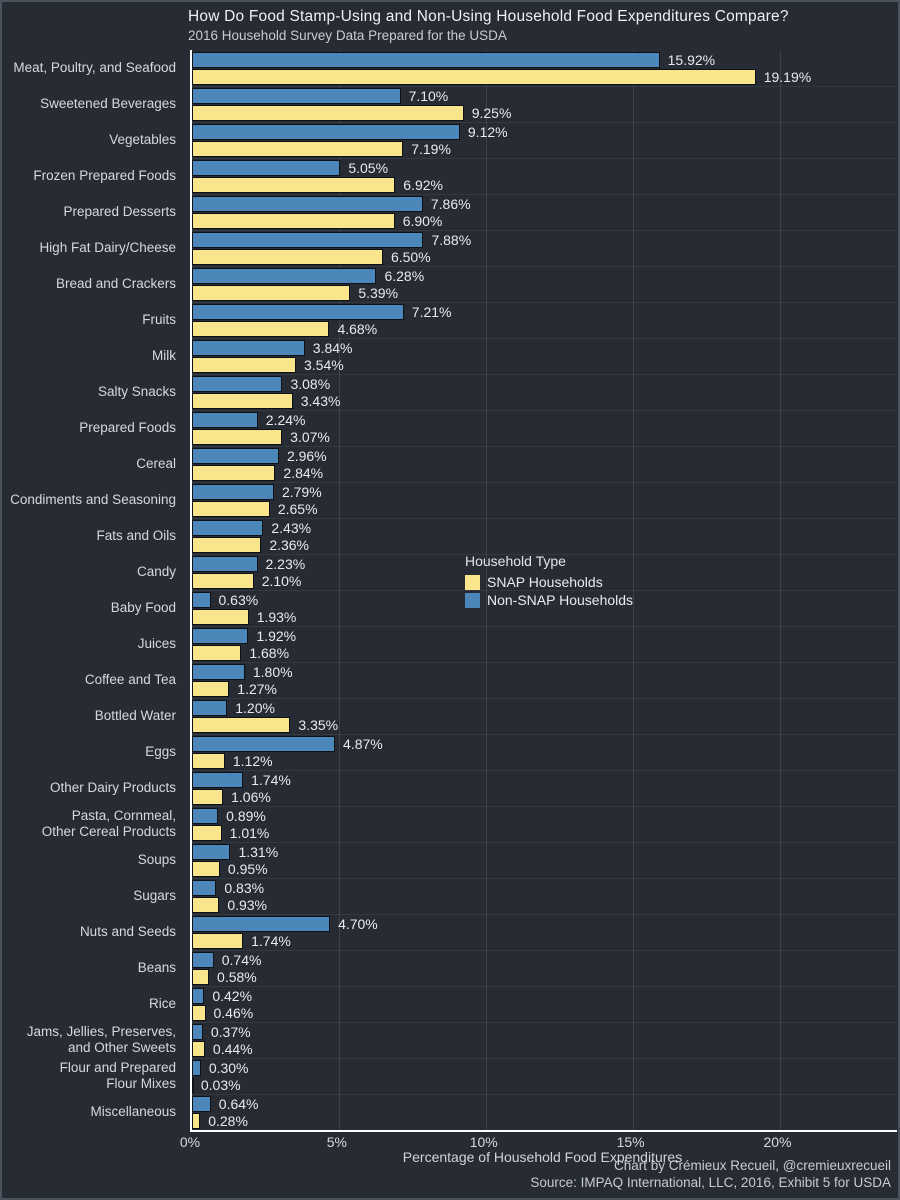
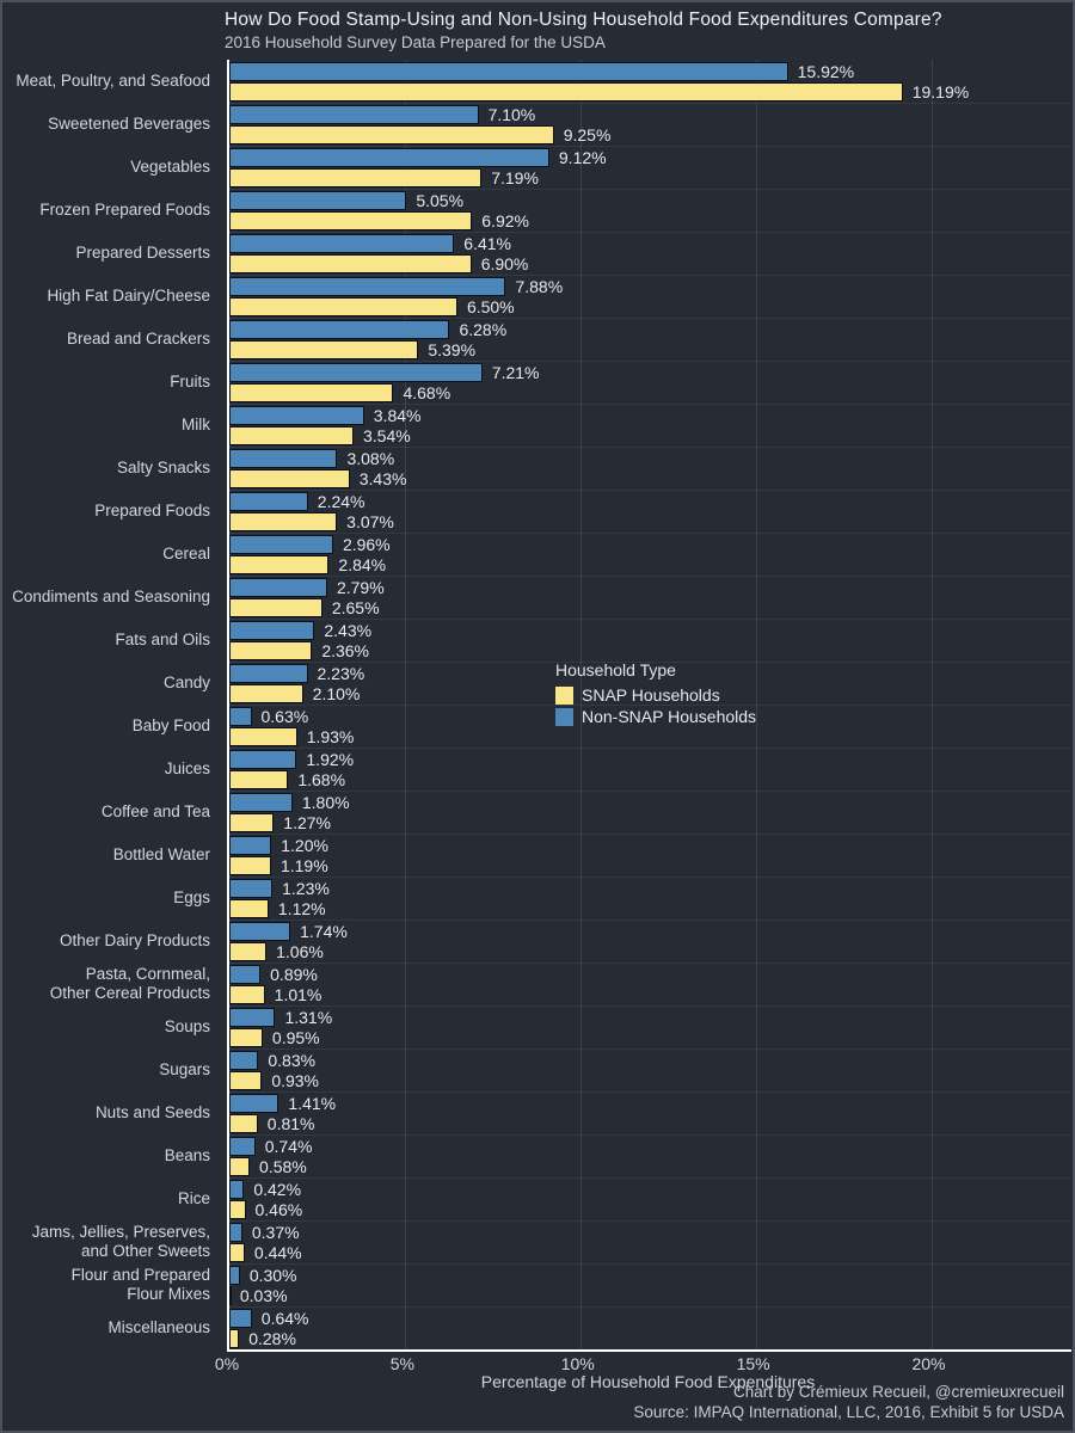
Non-SNAP Households/Prepared Desserts: 7.86% -> 6.41%
SNAP Households/Bottled Water: 3.35% -> 1.19%
Non-SNAP Households/Eggs: 4.87% -> 1.23%
Non-SNAP Households/Nuts and Seeds: 4.70% -> 1.41%
SNAP Households/Nuts and Seeds: 1.74% -> 0.81%
